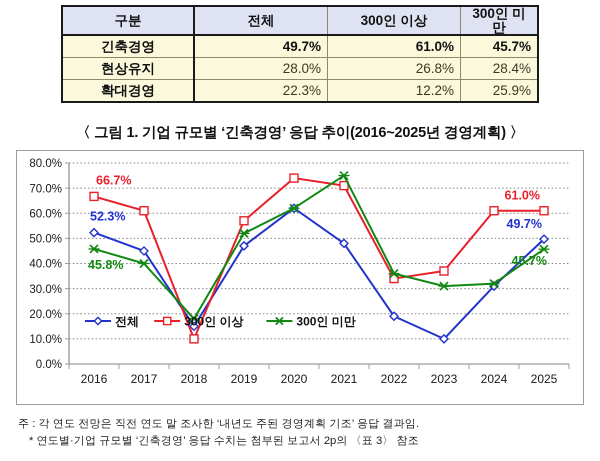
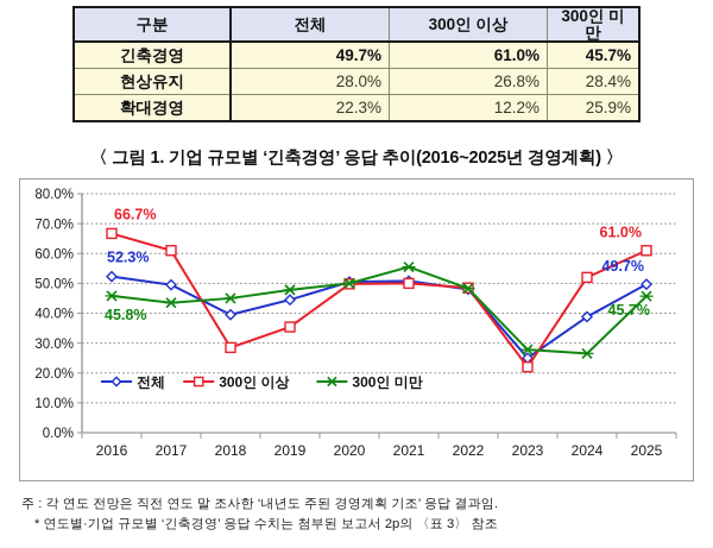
전체/2017: 45% -> 50%
300인 미만/2017: 40% -> 44%
전체/2018: 15% -> 40%
300인 이상/2018: 10% -> 28%
300인 미만/2018: 18% -> 45%
전체/2019: 47% -> 44%
300인 이상/2019: 57% -> 35%
300인 미만/2019: 52% -> 48%
전체/2020: 62% -> 50%
300인 이상/2020: 74% -> 50%
300인 미만/2020: 62% -> 50%
전체/2021: 48% -> 51%
300인 이상/2021: 71% -> 50%
300인 미만/2021: 75% -> 56%
전체/2022: 19% -> 48%
300인 이상/2022: 34% -> 48%
300인 미만/2022: 36% -> 48%
전체/2023: 10% -> 25%
300인 이상/2023: 37% -> 22%
300인 미만/2023: 31% -> 28%
전체/2024: 31% -> 39%
300인 이상/2024: 61% -> 52%
300인 미만/2024: 32% -> 26%
